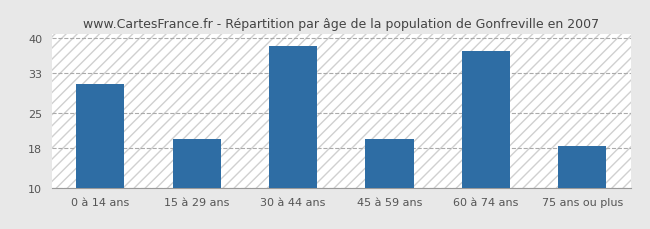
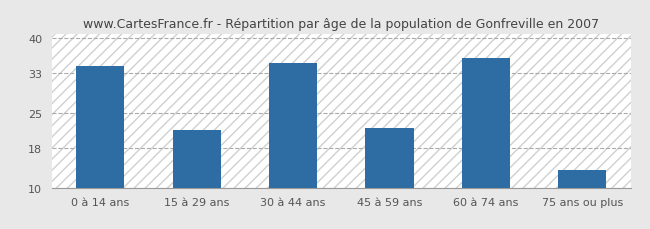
0 à 14 ans: 30.8 -> 34.5
15 à 29 ans: 19.7 -> 21.5
30 à 44 ans: 38.5 -> 35.0
45 à 59 ans: 19.7 -> 22.0
60 à 74 ans: 37.5 -> 36.0
75 ans ou plus: 18.4 -> 13.5
